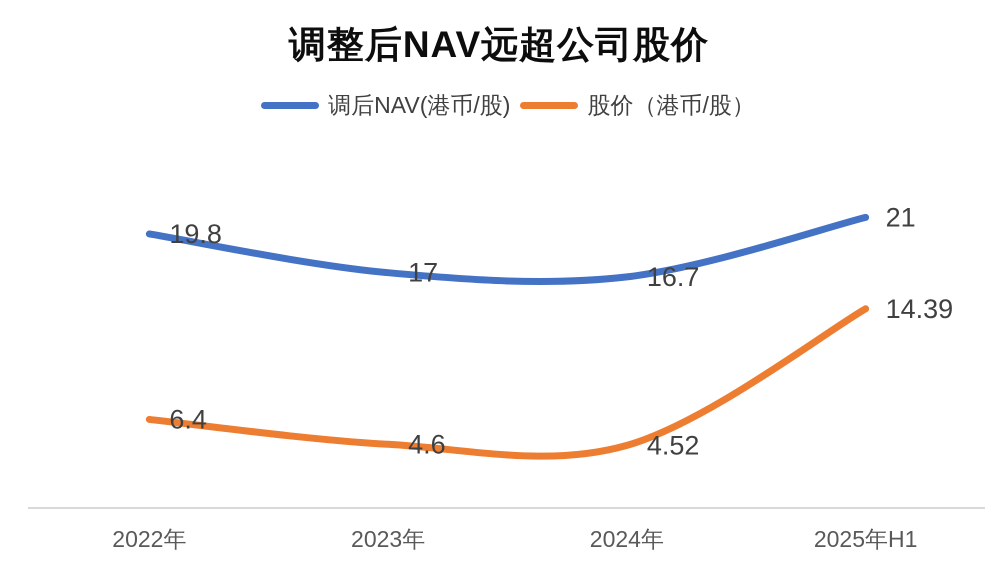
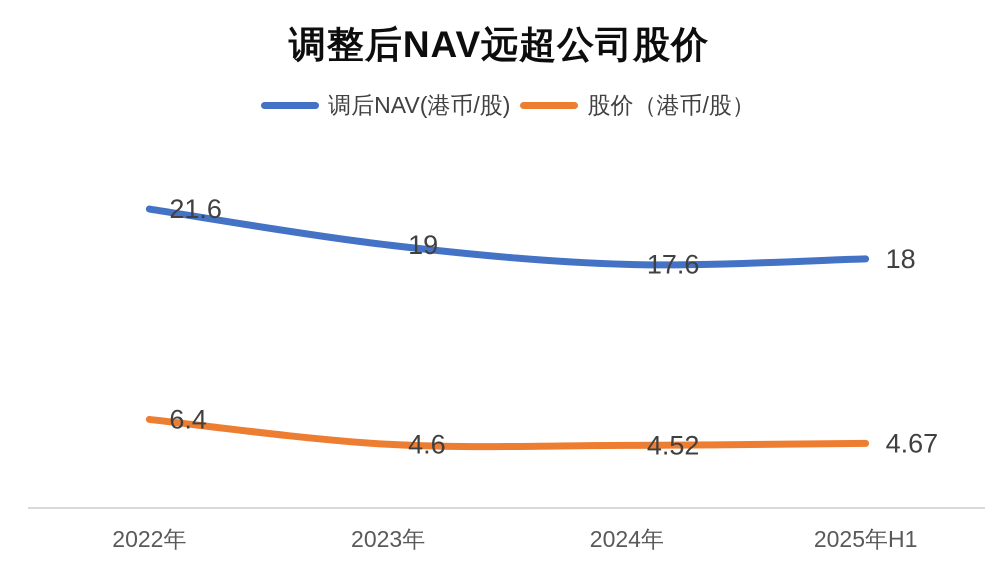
调后NAV(港币/股)/2022年: 19.8 -> 21.6
调后NAV(港币/股)/2023年: 17 -> 19
调后NAV(港币/股)/2024年: 16.7 -> 17.6
调后NAV(港币/股)/2025年H1: 21 -> 18
股价（港币/股）/2025年H1: 14.39 -> 4.67
